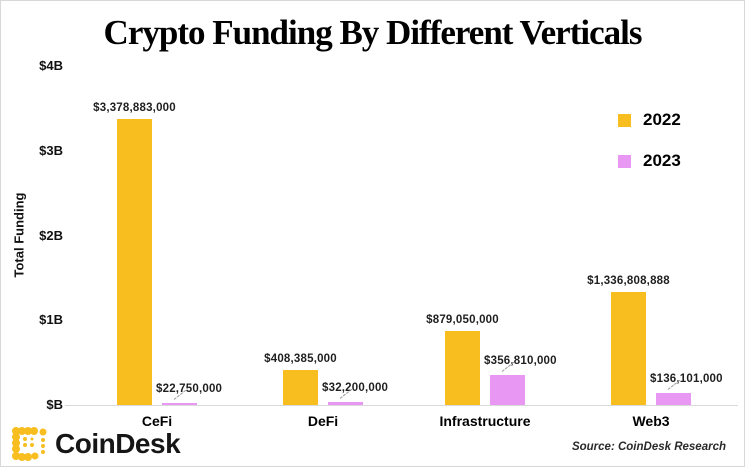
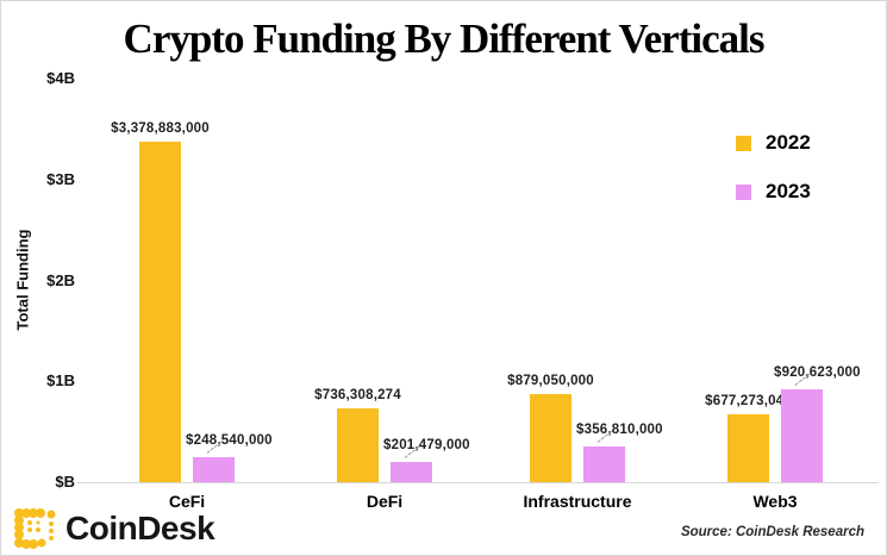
2023/CeFi: $22,750,000 -> $248,540,000
2022/DeFi: $408,385,000 -> $736,308,274
2023/DeFi: $32,200,000 -> $201,479,000
2022/Web3: $1,336,808,888 -> $677,273,040
2023/Web3: $136,101,000 -> $920,623,000
